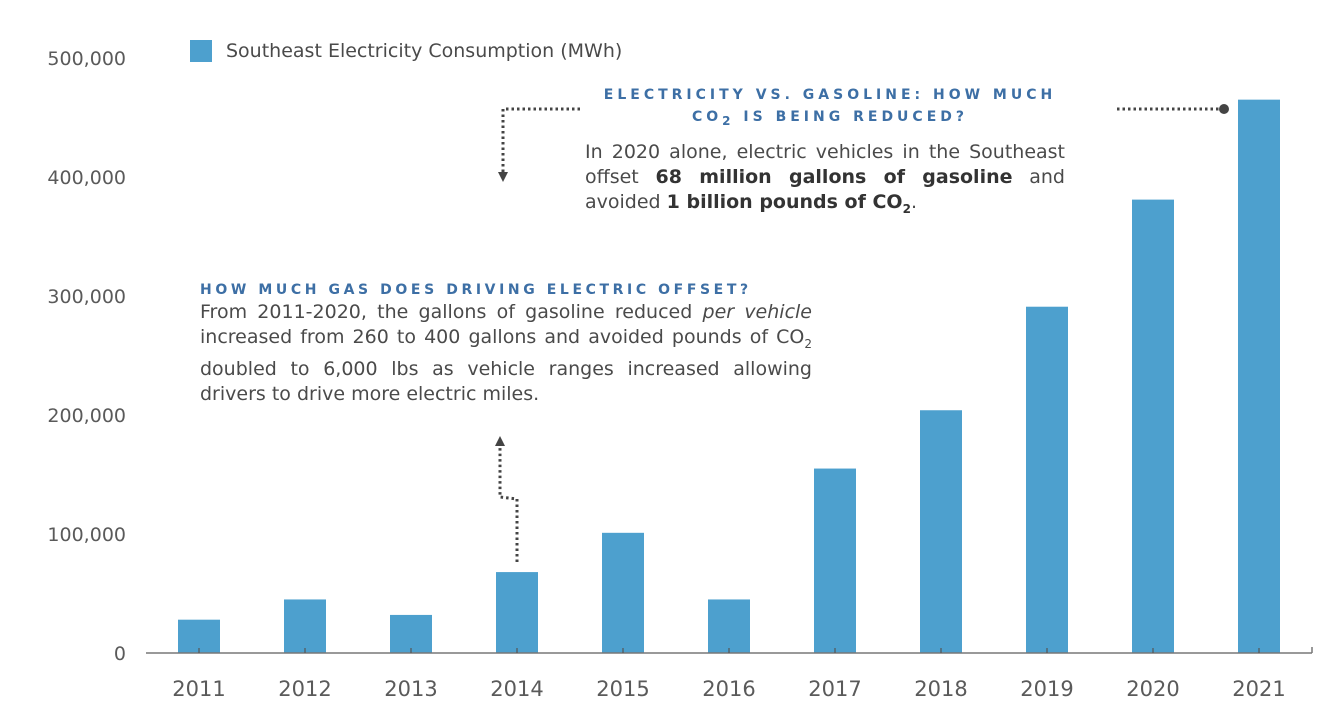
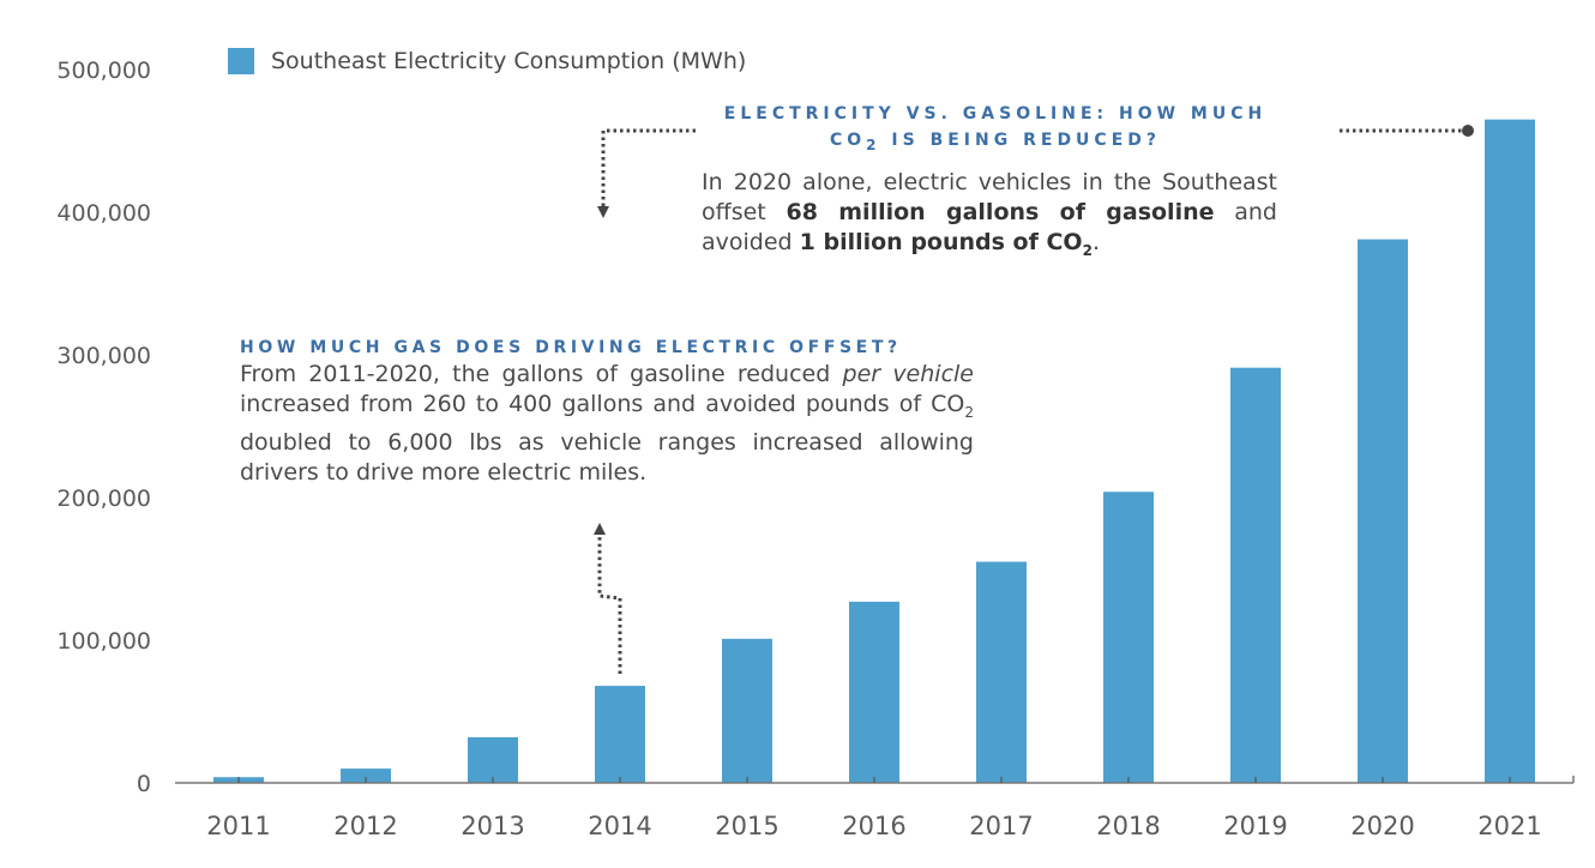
2011: 28000 -> 4000
2012: 45000 -> 10000
2016: 45000 -> 127000
